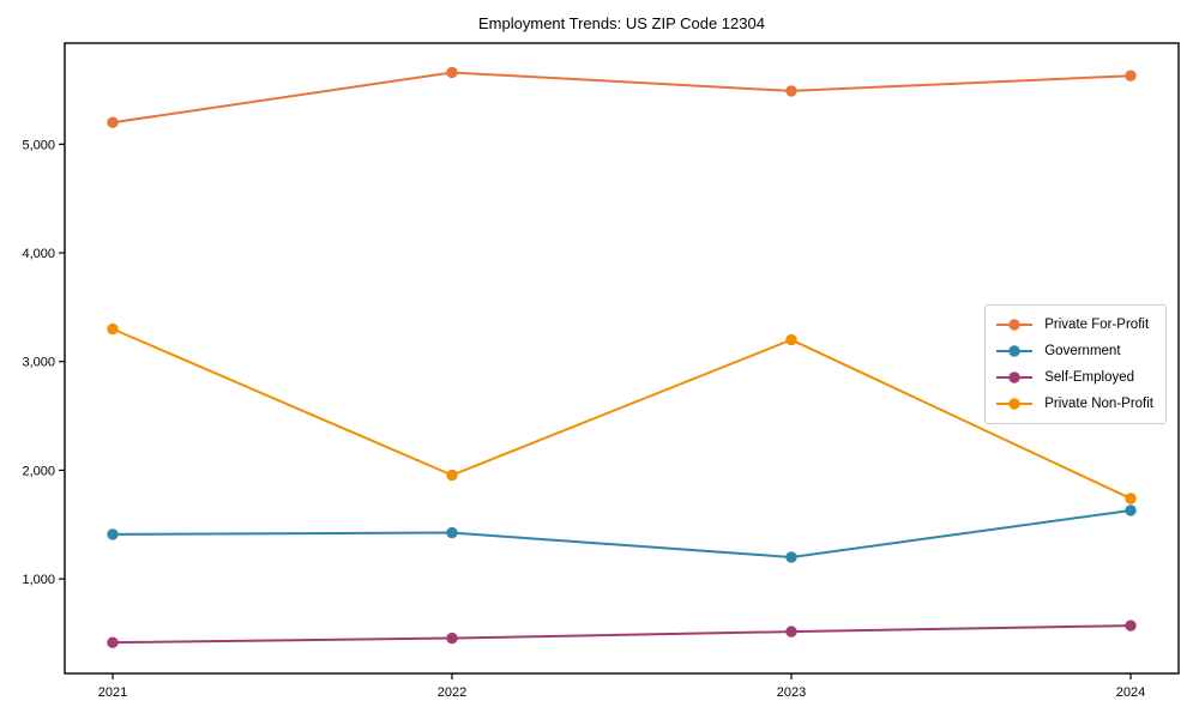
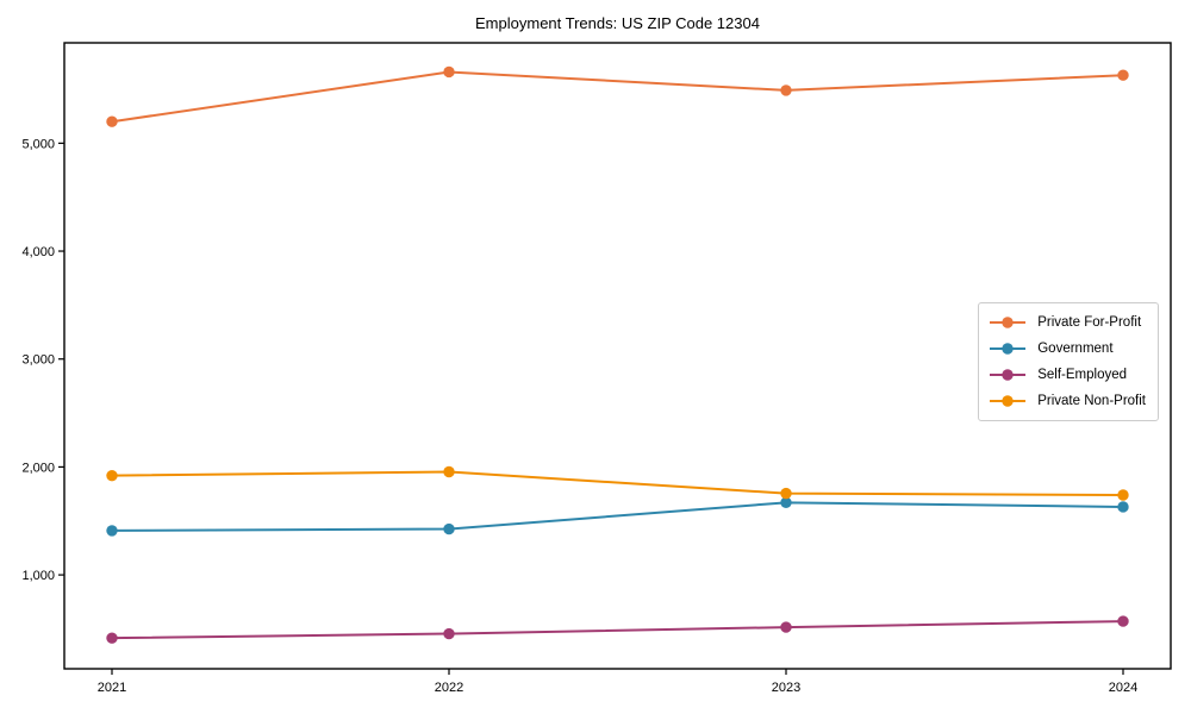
Private Non-Profit/2021: 3300 -> 1900
Government/2023: 1200 -> 1700
Private Non-Profit/2023: 3200 -> 1800
